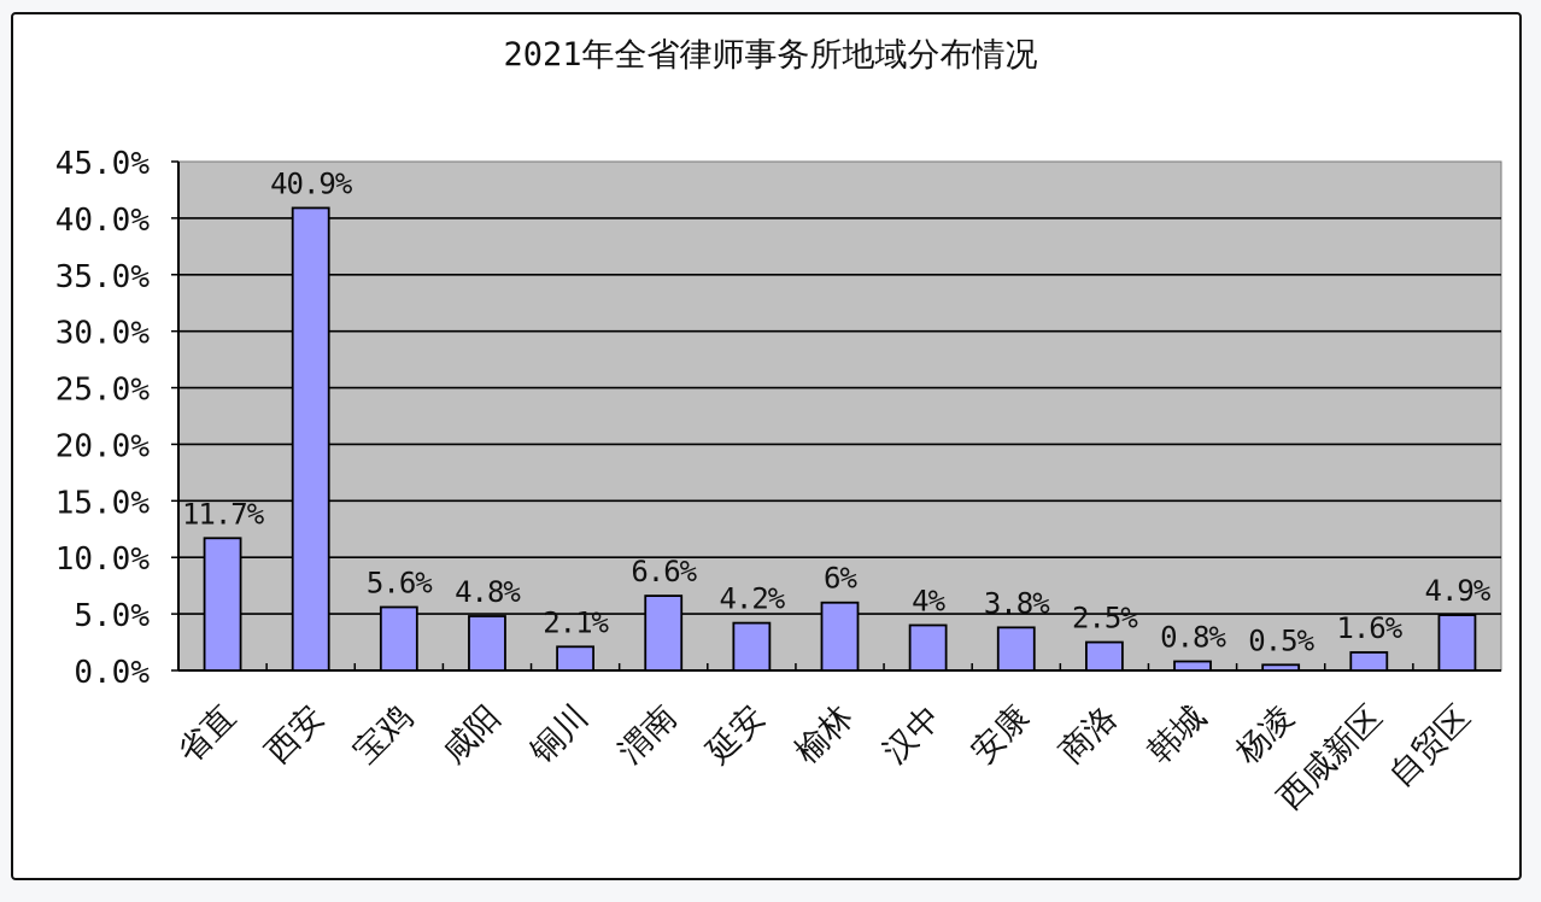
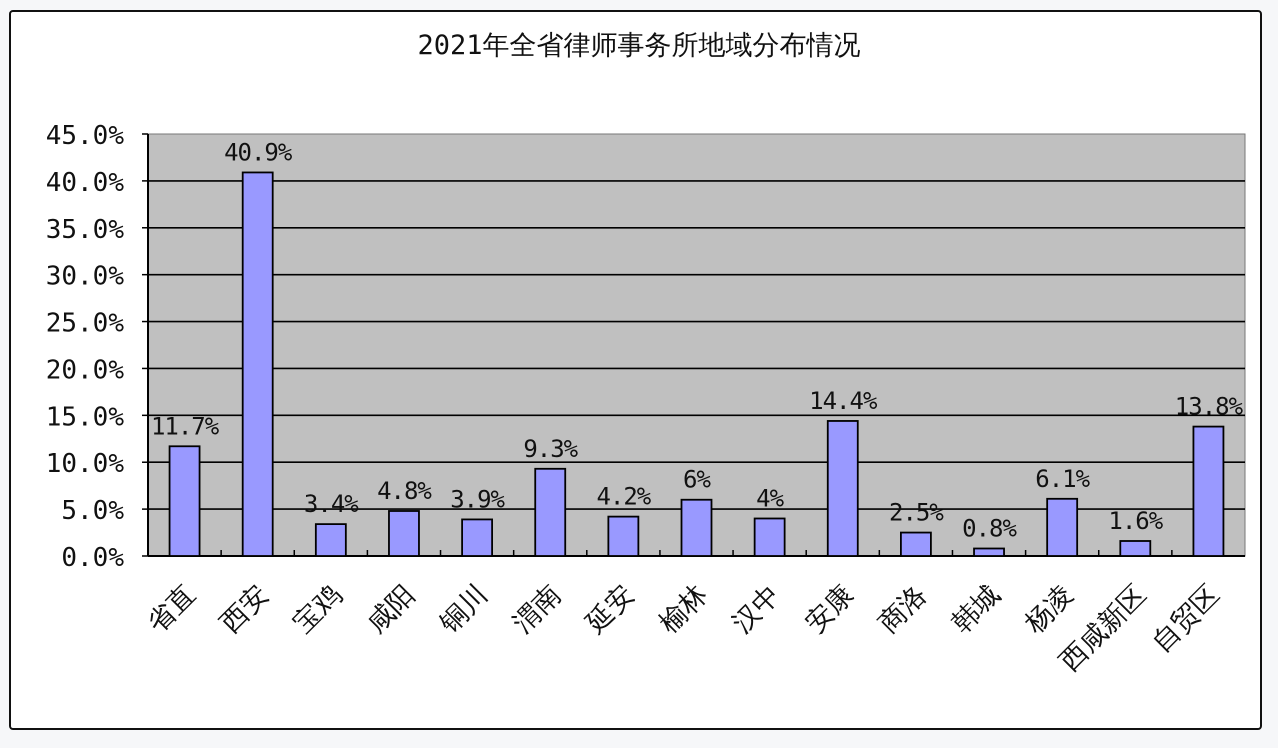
宝鸡: 5.6% -> 3.4%
铜川: 2.1% -> 3.9%
渭南: 6.6% -> 9.3%
安康: 3.8% -> 14.4%
杨凌: 0.5% -> 6.1%
自贸区: 4.9% -> 13.8%
